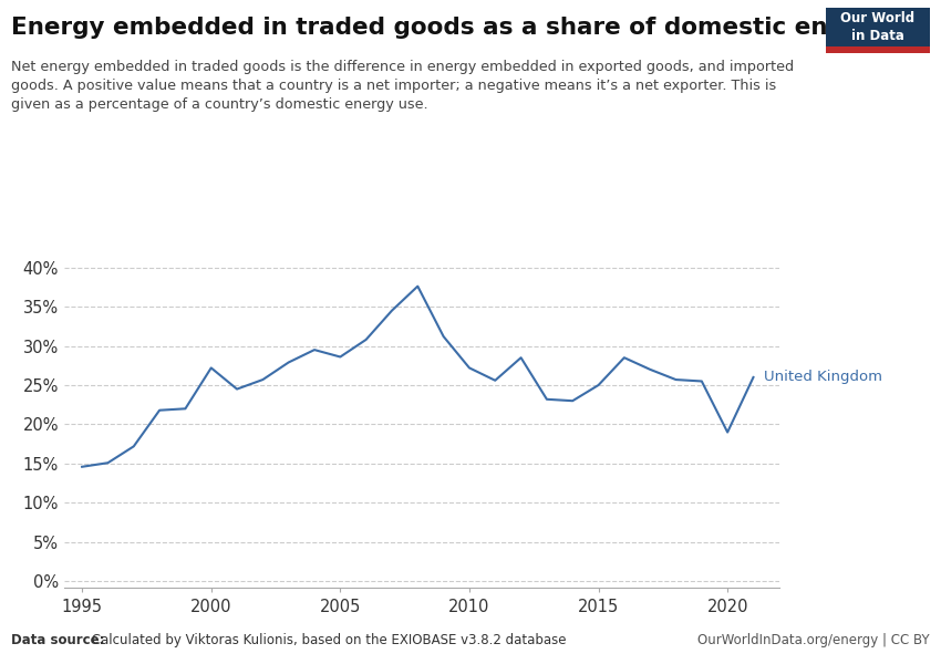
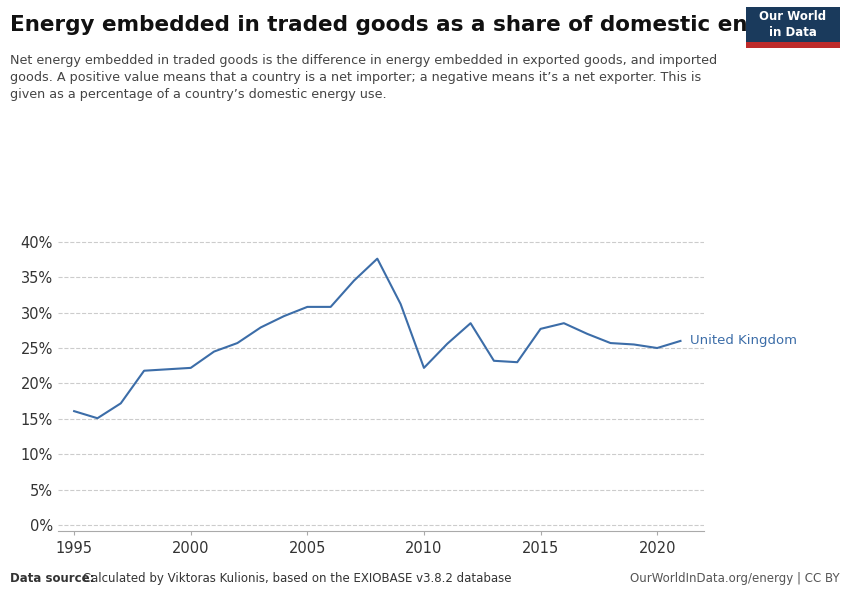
1995: 14.6% -> 16.1%
2000: 27.2% -> 22.2%
2005: 28.6% -> 30.8%
2010: 27.2% -> 22.2%
2015: 25.0% -> 27.7%
2020: 19.0% -> 25.0%
